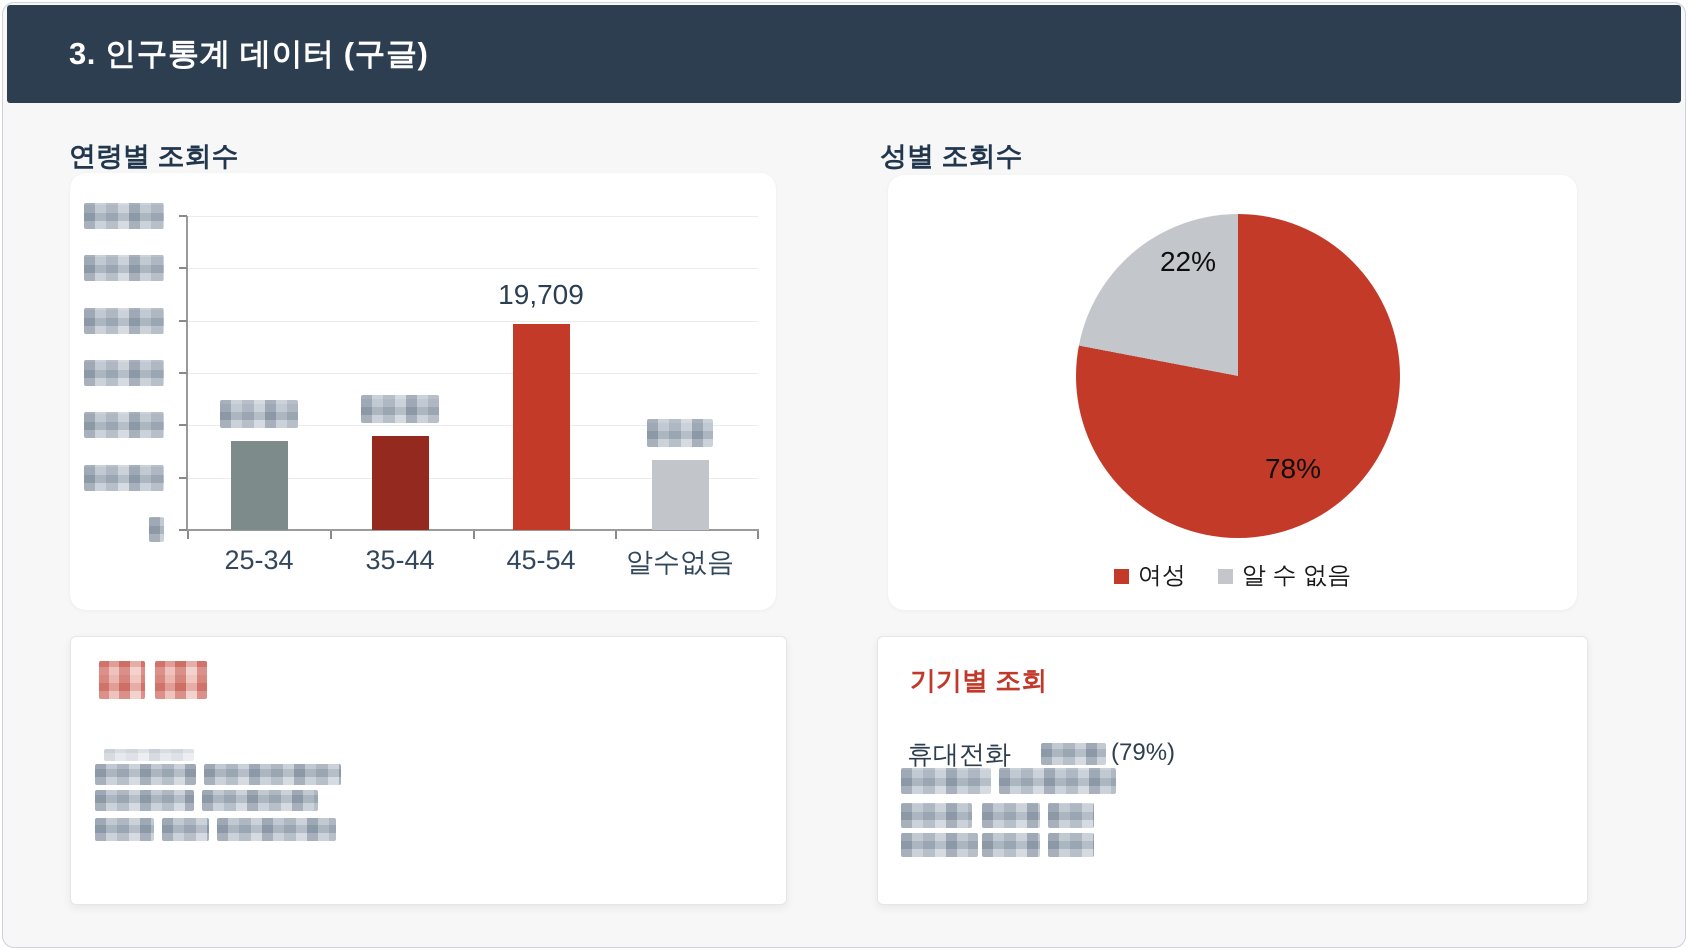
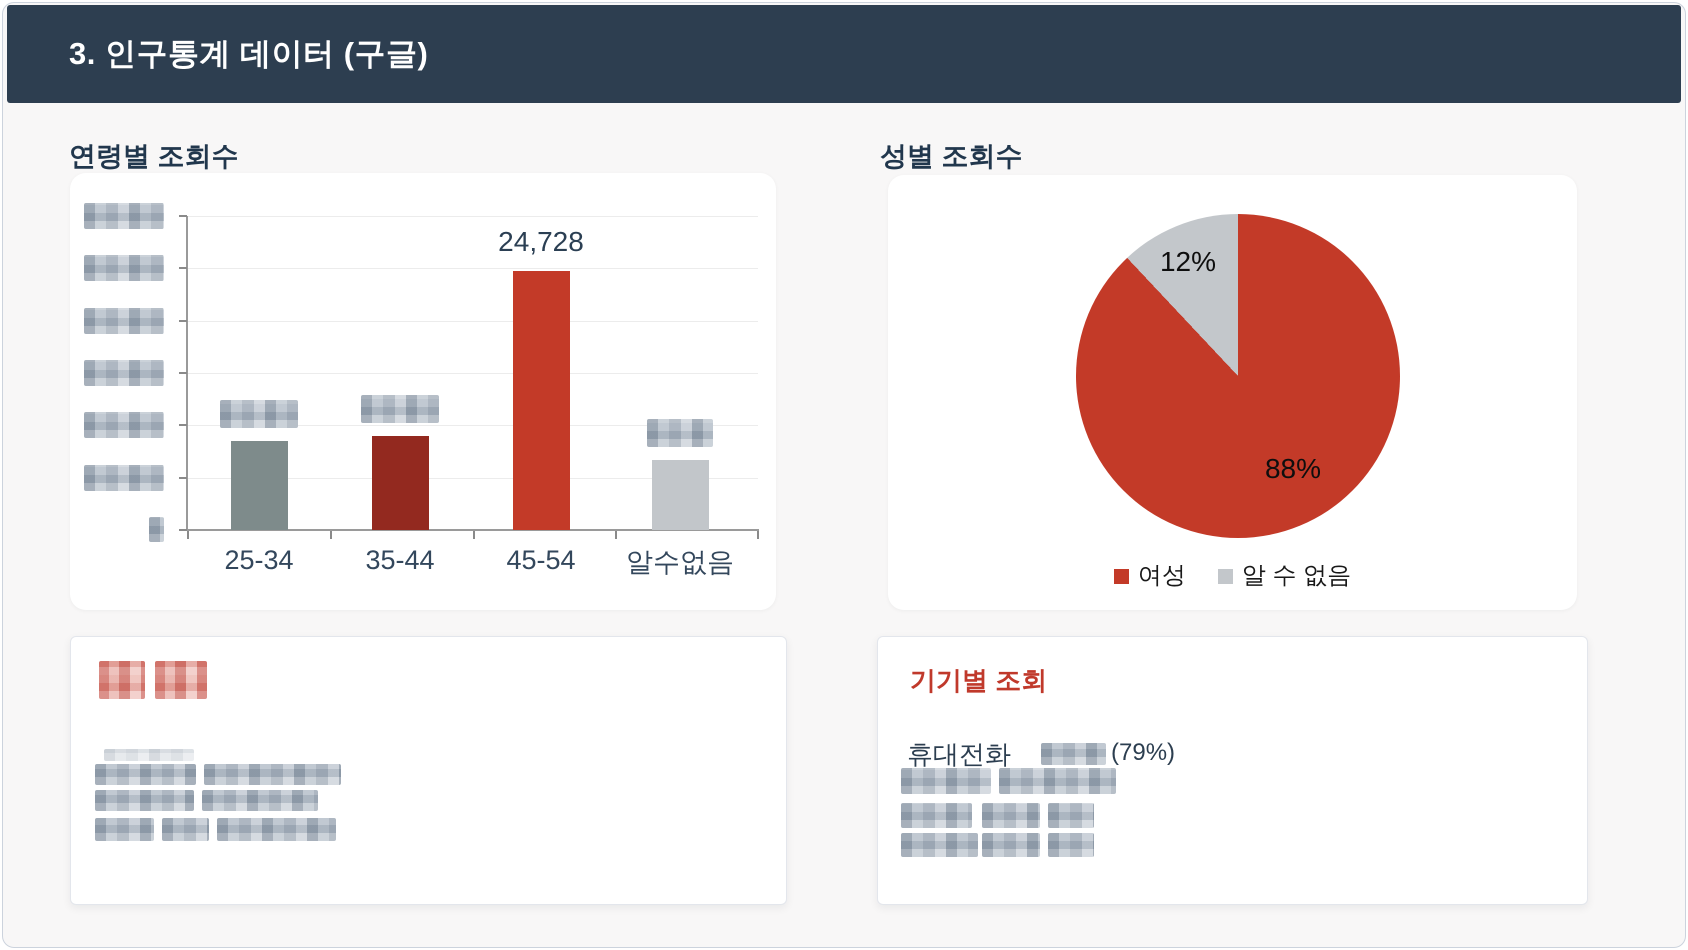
연령별 조회수/45-54: 19,709 -> 24,728
성별 조회수/여성: 78% -> 88%
성별 조회수/알 수 없음: 22% -> 12%
